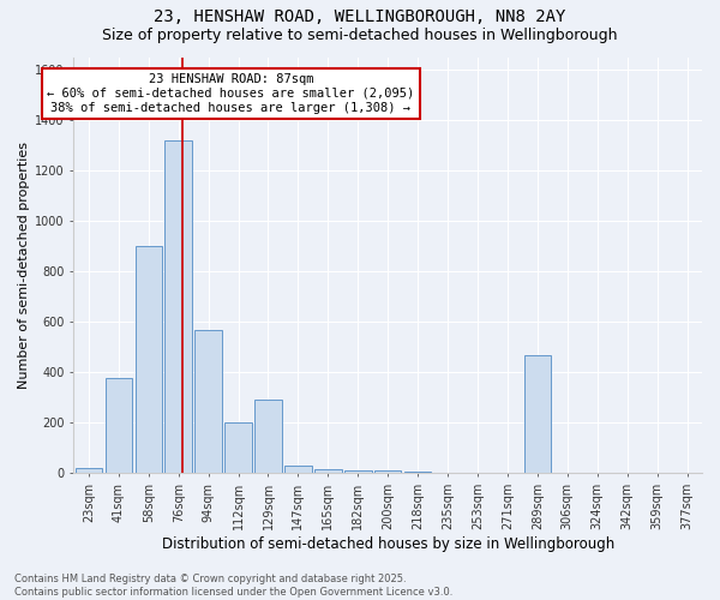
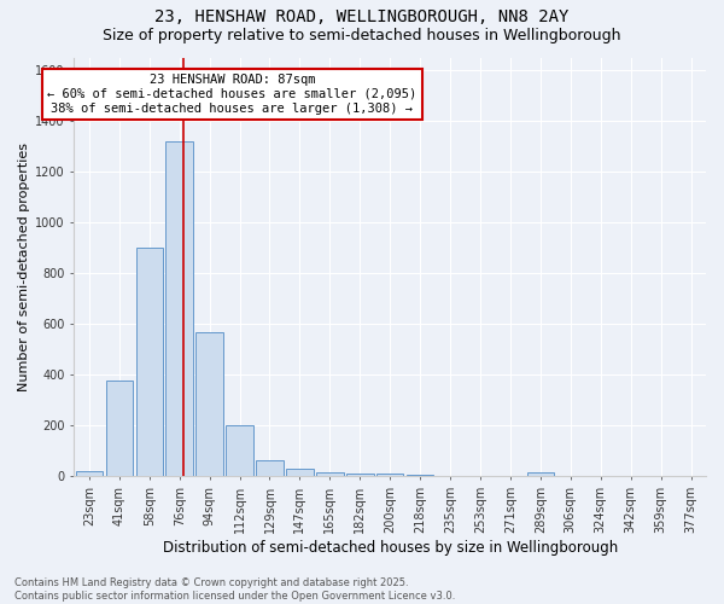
129sqm: 290 -> 65
289sqm: 470 -> 15
